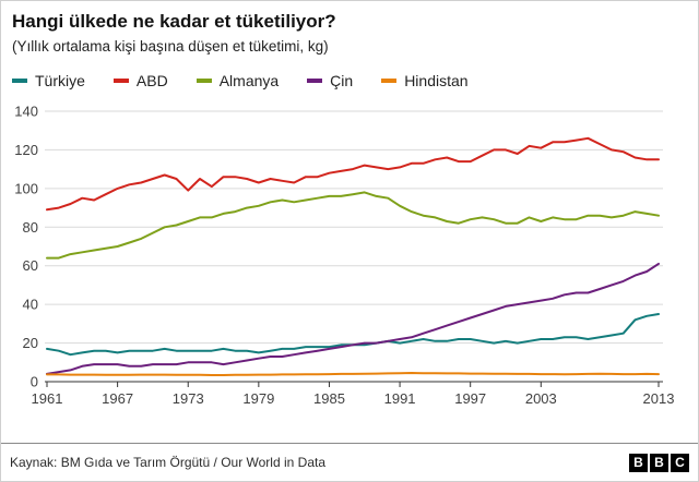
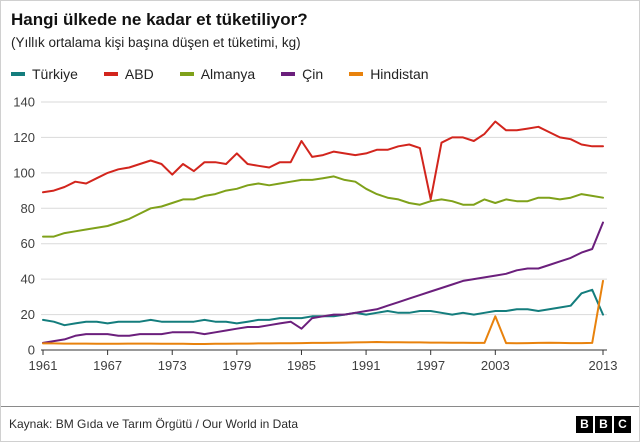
ABD/1979: 103 -> 111
ABD/1985: 108 -> 118
Çin/1985: 17 -> 12
ABD/1997: 114 -> 85
ABD/2003: 121 -> 129
Hindistan/2003: 4 -> 19
Türkiye/2013: 35 -> 20
Çin/2013: 61 -> 72
Hindistan/2013: 4 -> 39
